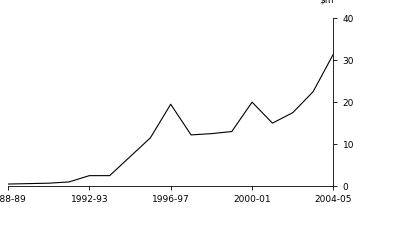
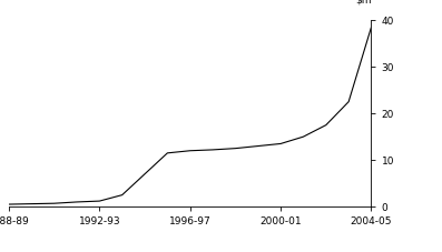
1992-93: 2.5 -> 1.2
1996-97: 19.5 -> 12.0
2000-01: 20.0 -> 13.5
2004-05: 31.5 -> 38.5
